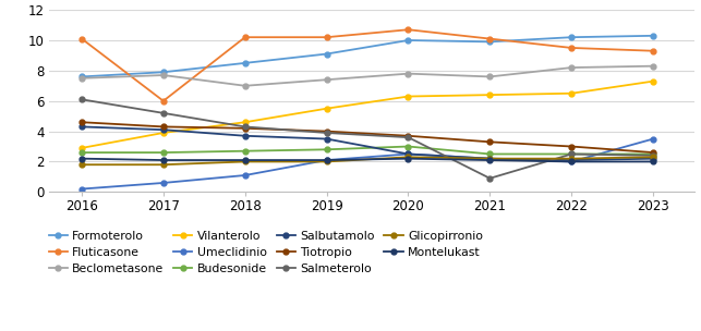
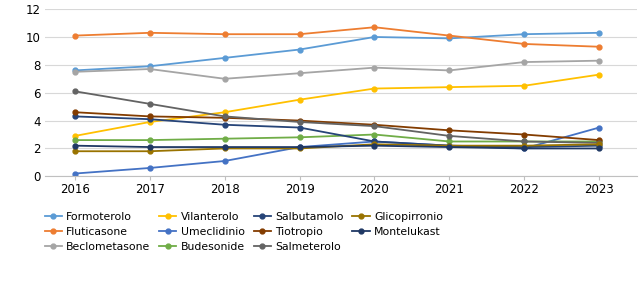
Fluticasone/2017: 6.0 -> 10.3
Salmeterolo/2021: 0.9 -> 2.9
